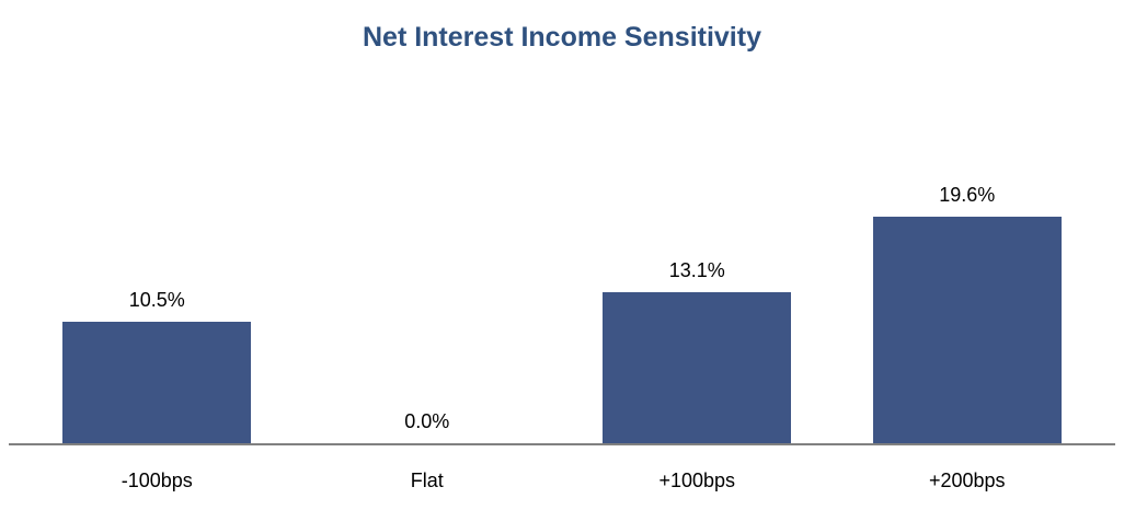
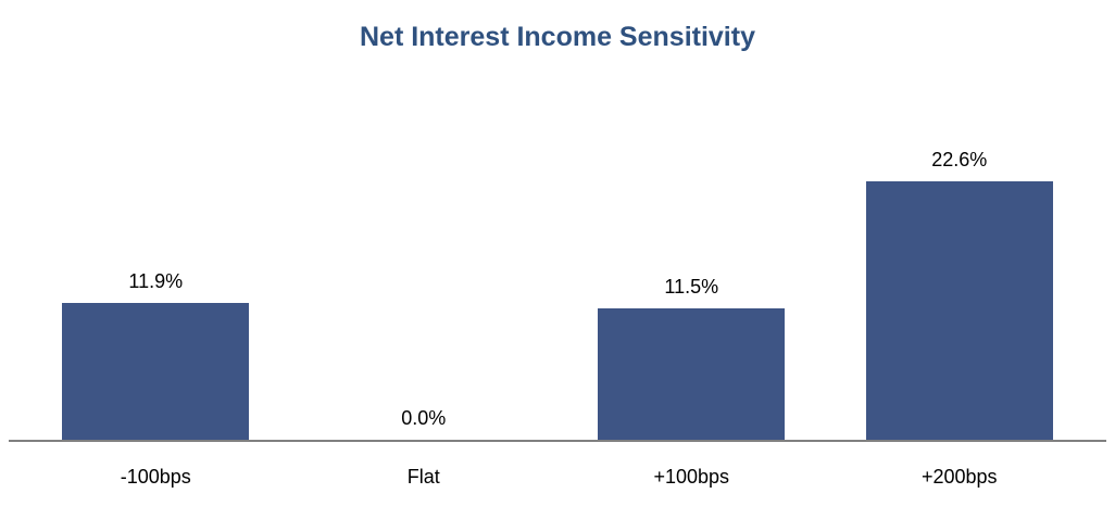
-100bps: 10.5% -> 11.9%
+100bps: 13.1% -> 11.5%
+200bps: 19.6% -> 22.6%
